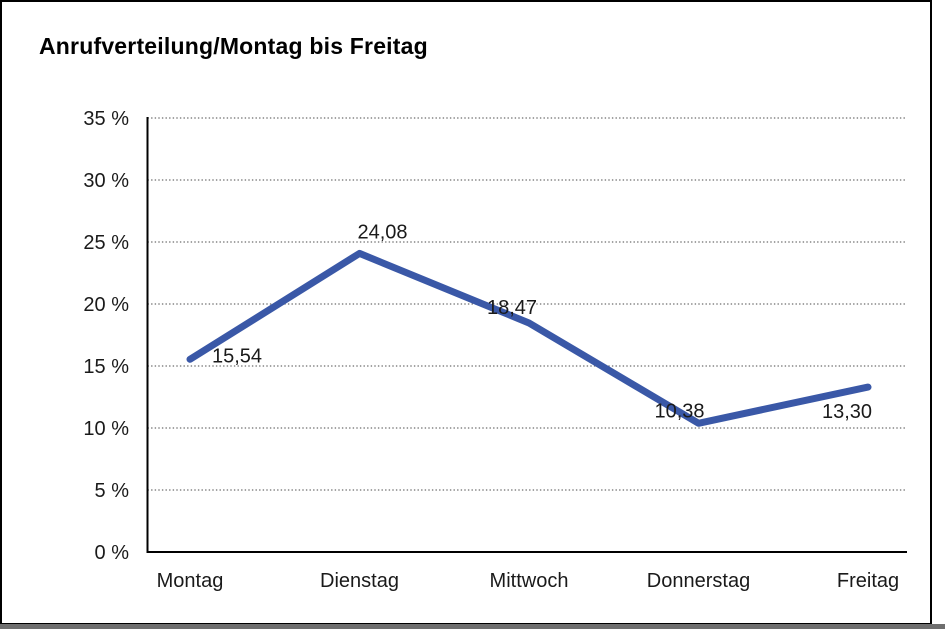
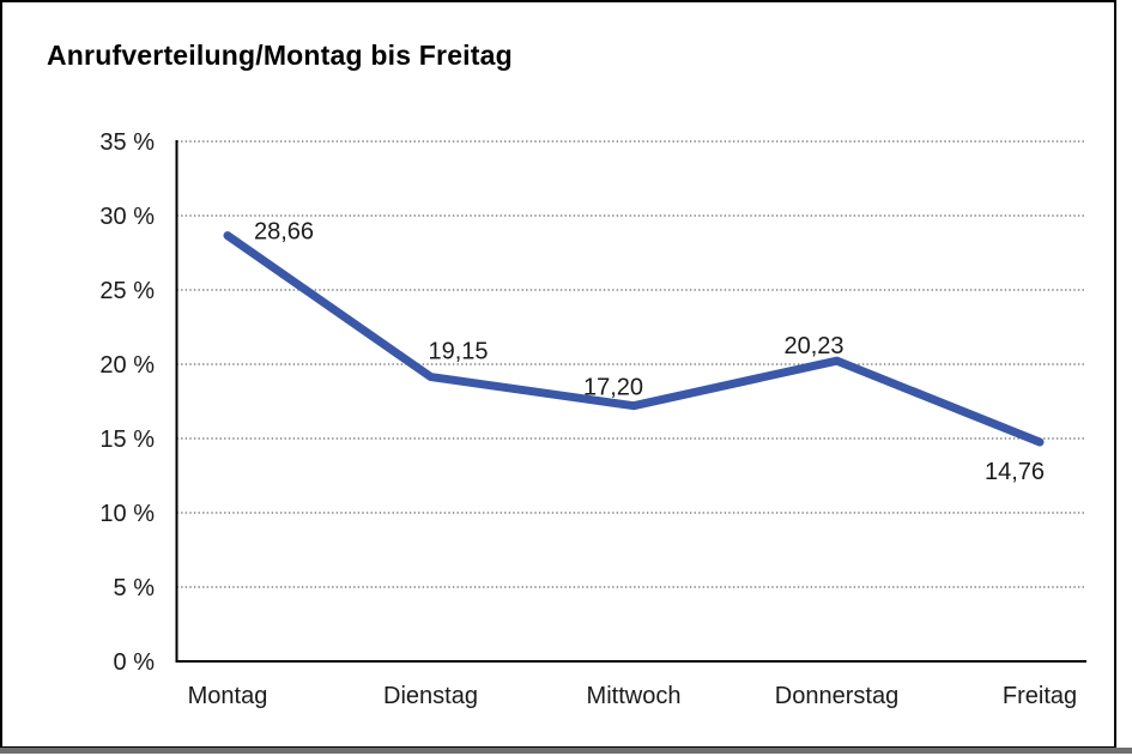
Montag: 15,54 -> 28,66
Dienstag: 24,08 -> 19,15
Mittwoch: 18,47 -> 17,20
Donnerstag: 10,38 -> 20,23
Freitag: 13,30 -> 14,76
